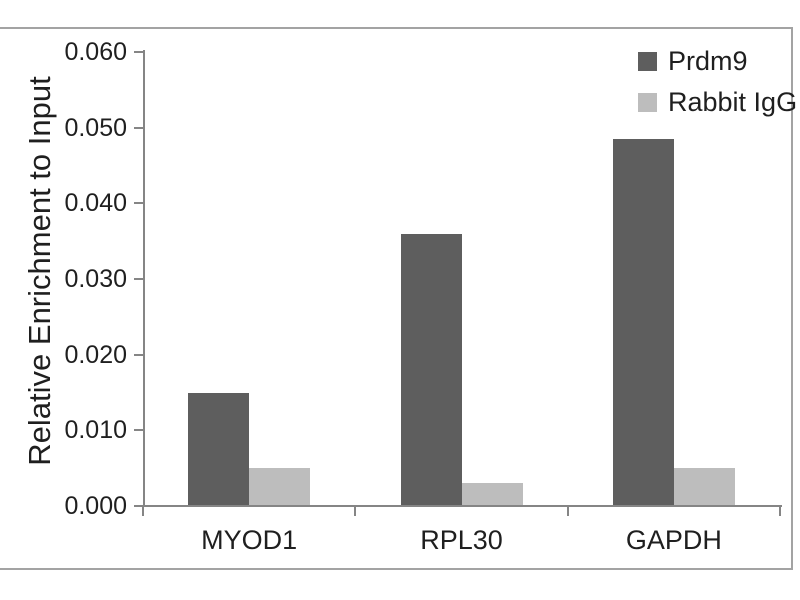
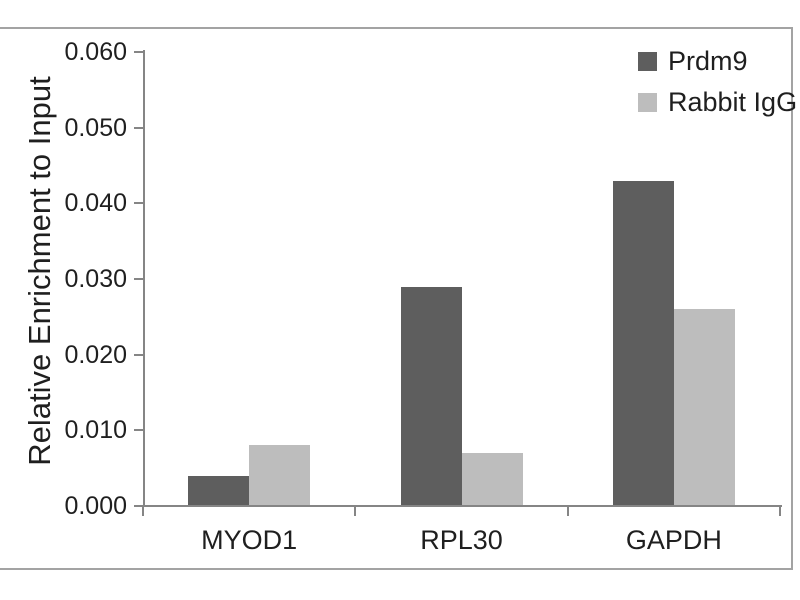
Prdm9/MYOD1: 0.015 -> 0.004
Rabbit IgG/MYOD1: 0.005 -> 0.008
Prdm9/RPL30: 0.036 -> 0.029
Rabbit IgG/RPL30: 0.003 -> 0.007
Prdm9/GAPDH: 0.049 -> 0.043
Rabbit IgG/GAPDH: 0.005 -> 0.026
